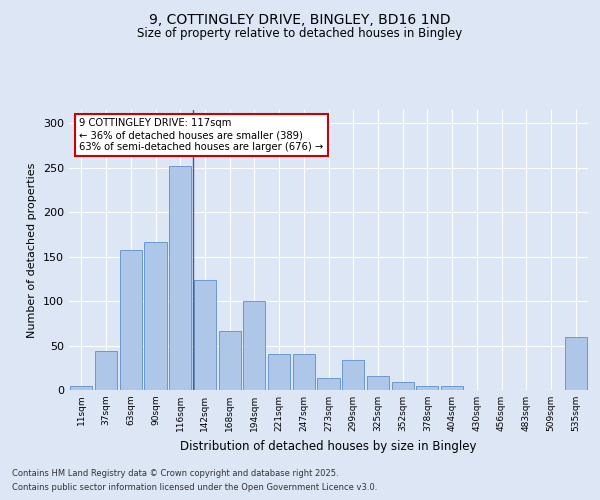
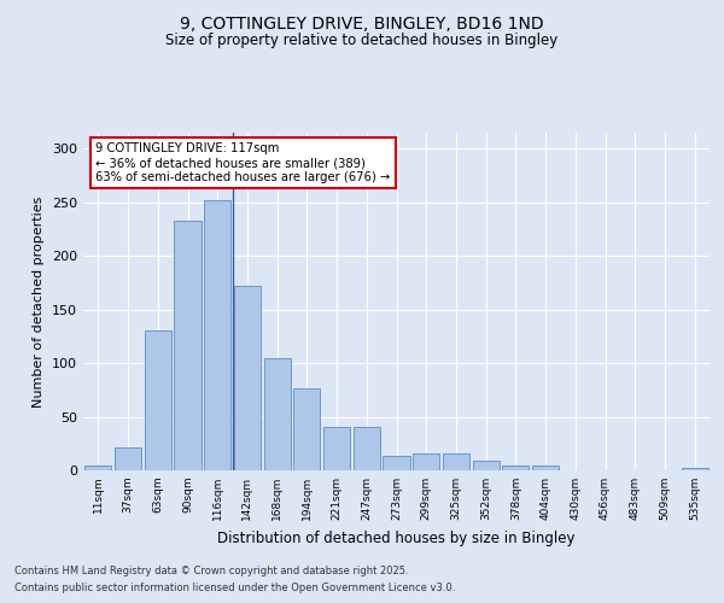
37sqm: 44 -> 21
63sqm: 158 -> 130
90sqm: 166 -> 233
142sqm: 124 -> 172
168sqm: 66 -> 105
194sqm: 100 -> 77
299sqm: 34 -> 16
535sqm: 60 -> 2
